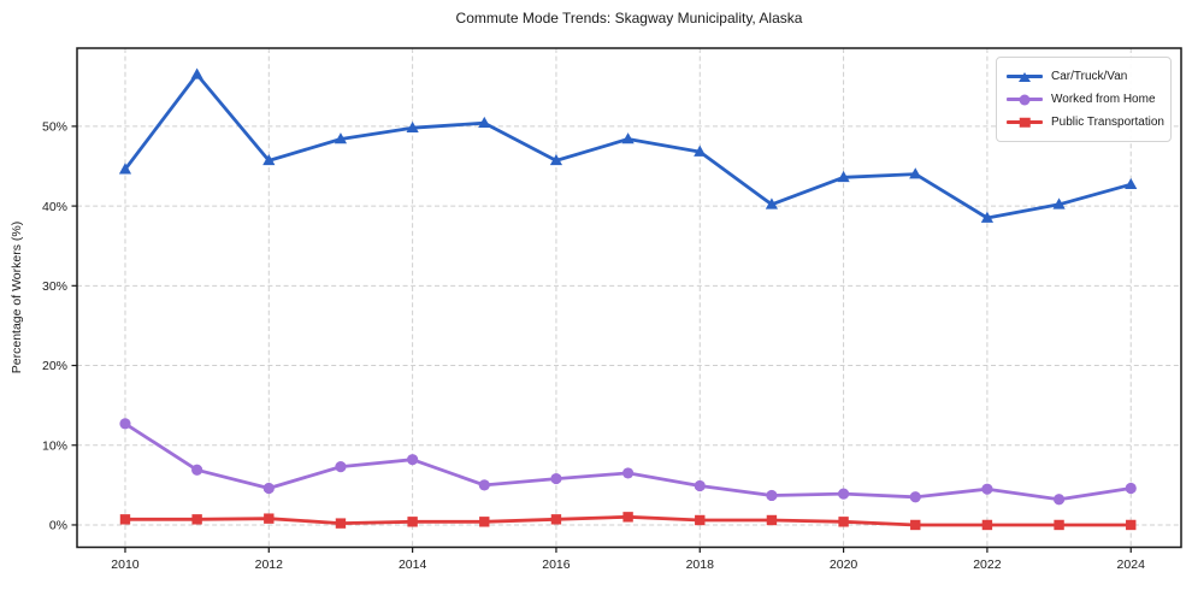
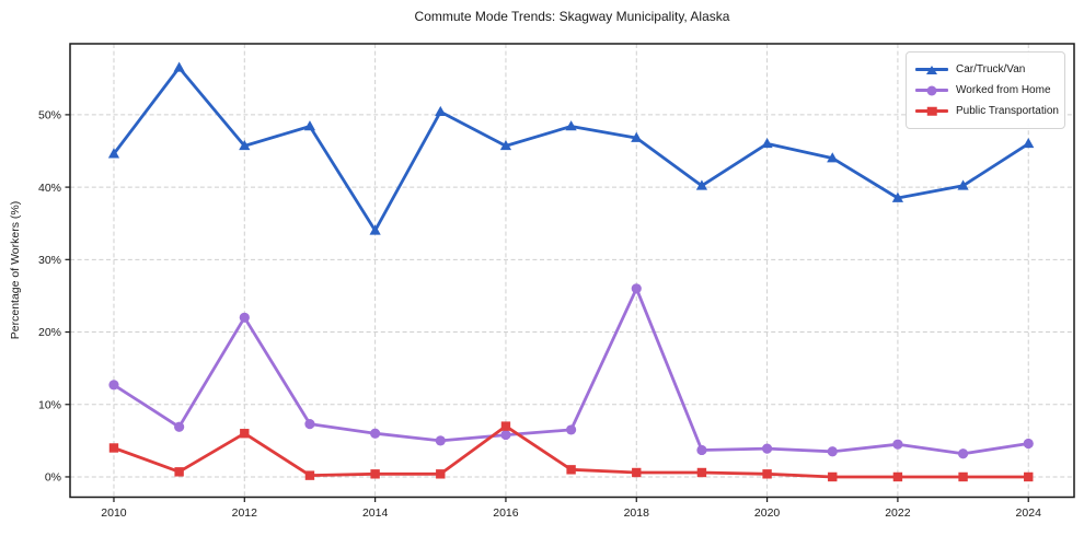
Public Transportation/2010: 1% -> 4%
Worked from Home/2012: 5% -> 22%
Public Transportation/2012: 1% -> 6%
Car/Truck/Van/2014: 50% -> 34%
Worked from Home/2014: 8% -> 6%
Public Transportation/2016: 1% -> 7%
Worked from Home/2018: 5% -> 26%
Car/Truck/Van/2020: 44% -> 46%
Car/Truck/Van/2024: 43% -> 46%
